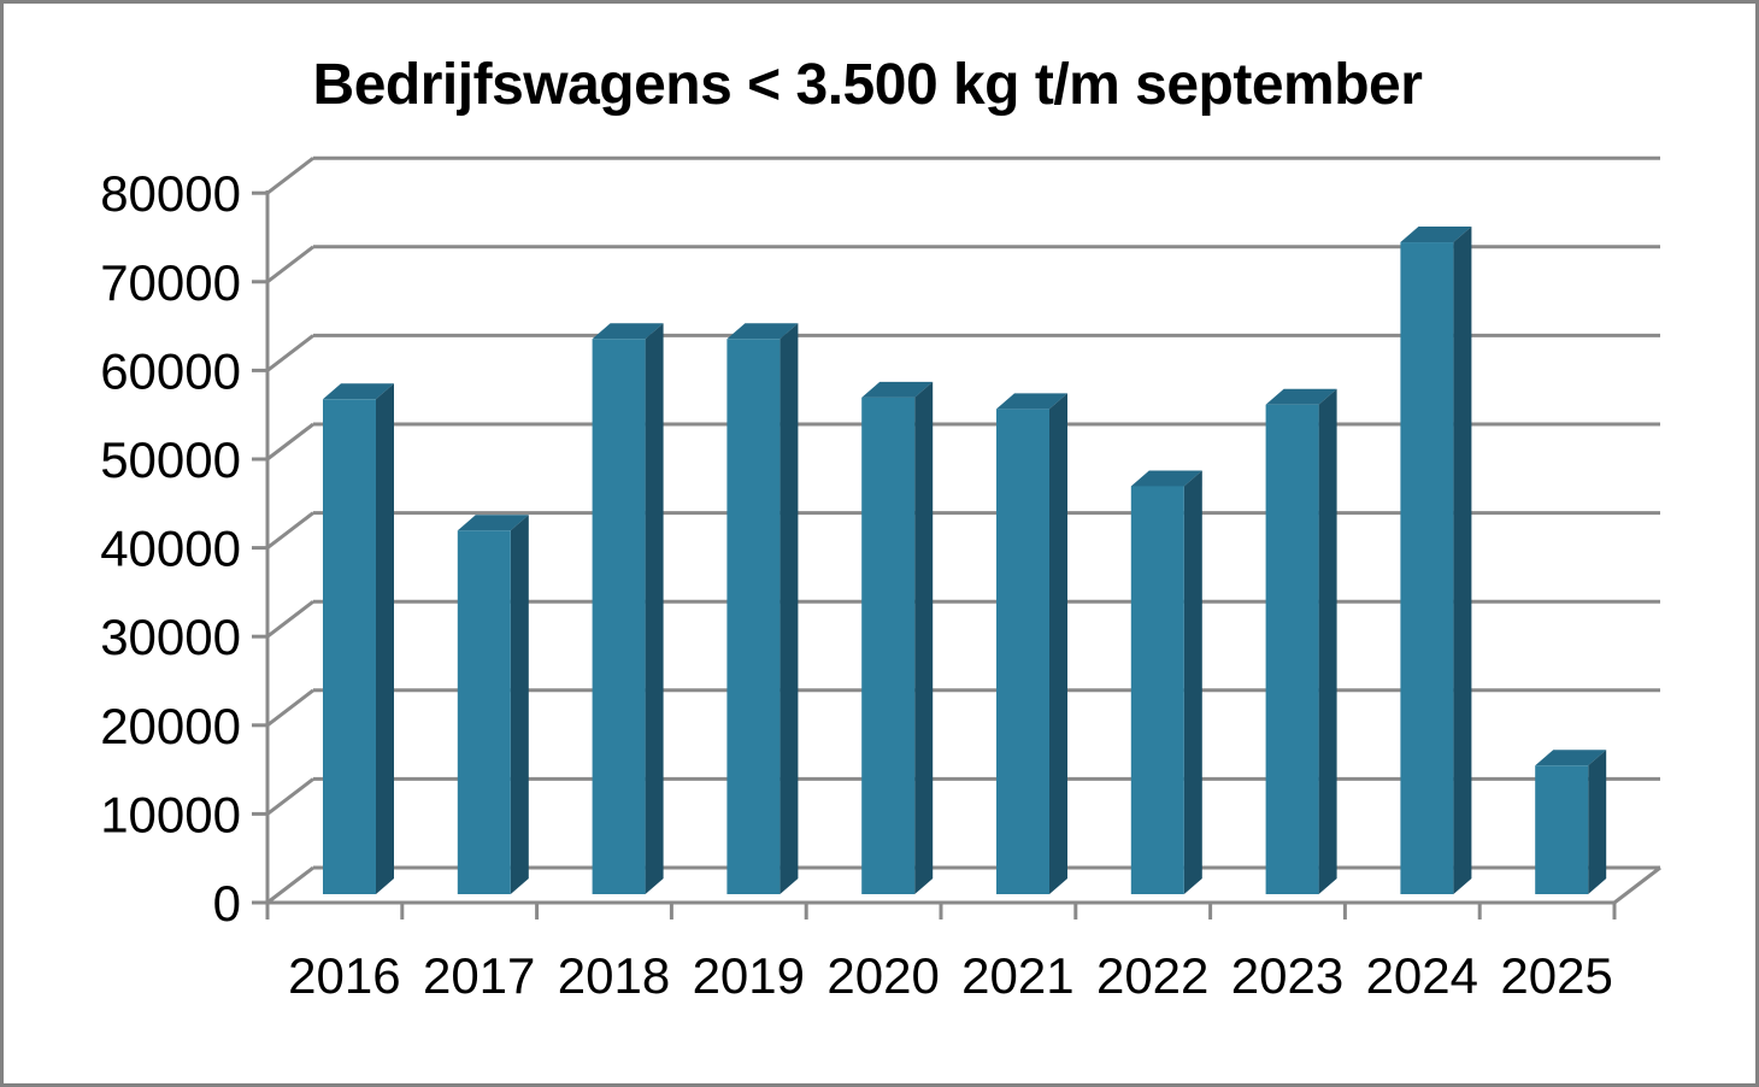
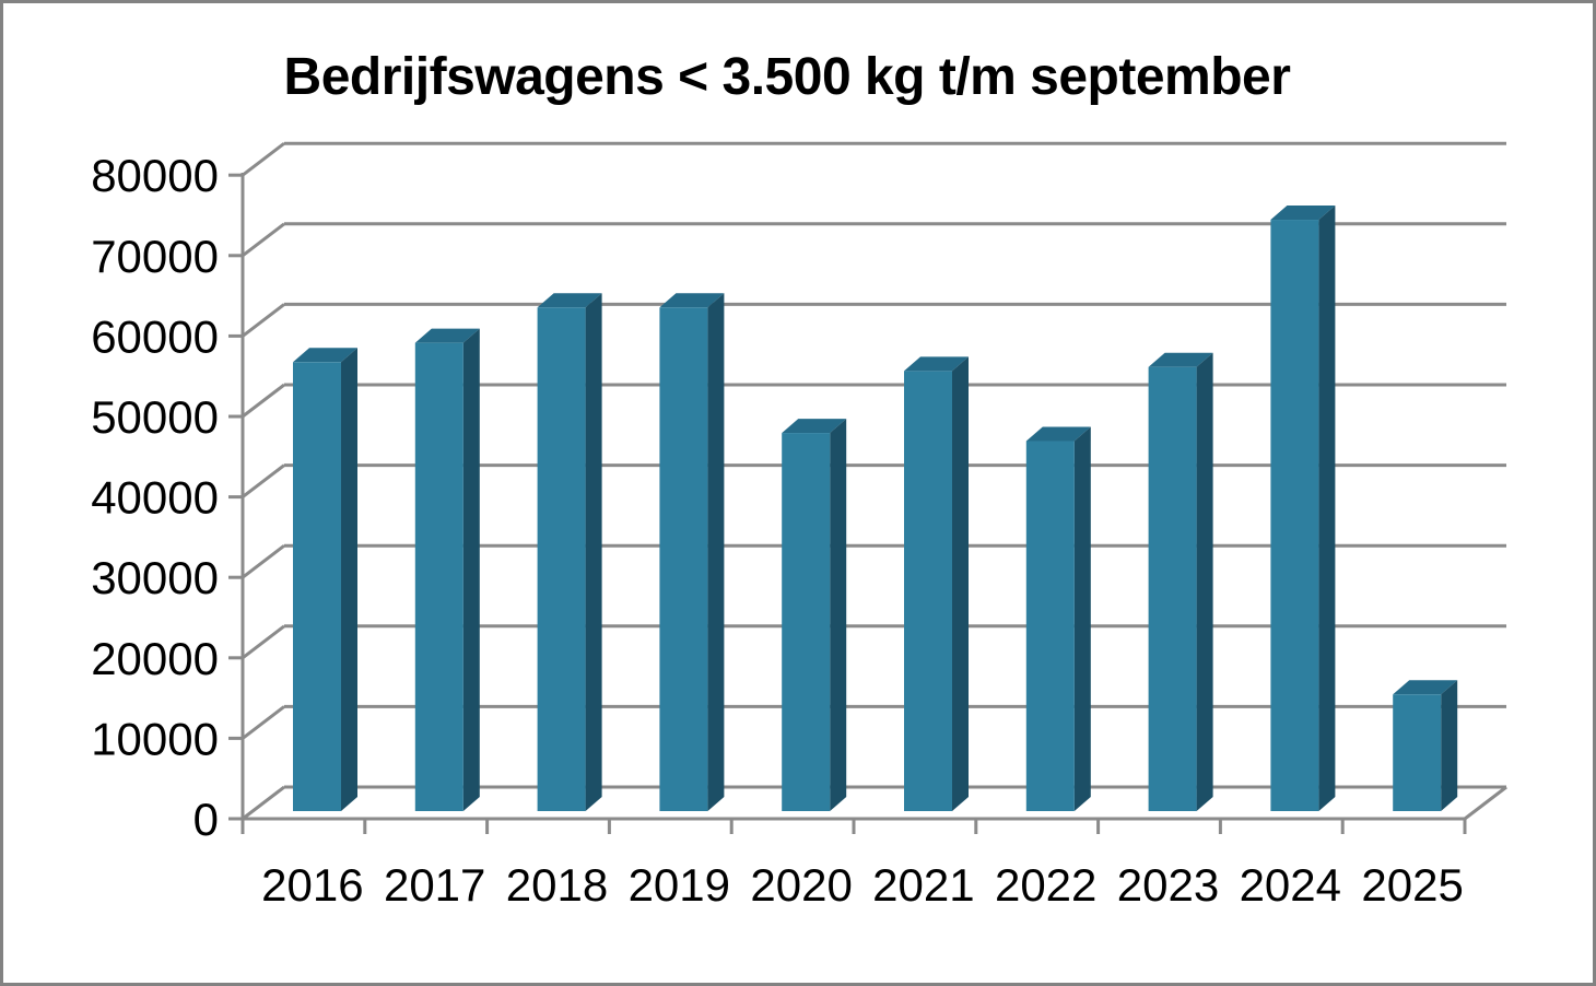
2017: 41000 -> 58000
2020: 56000 -> 47000
